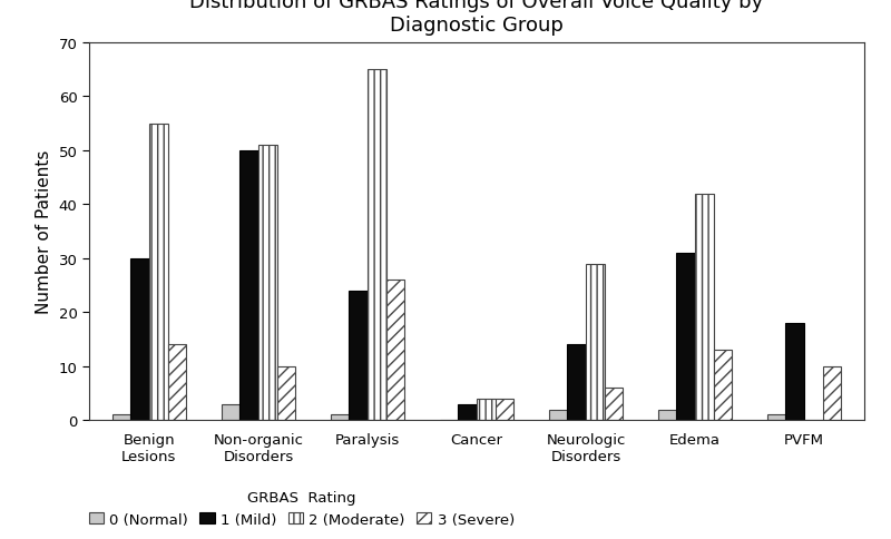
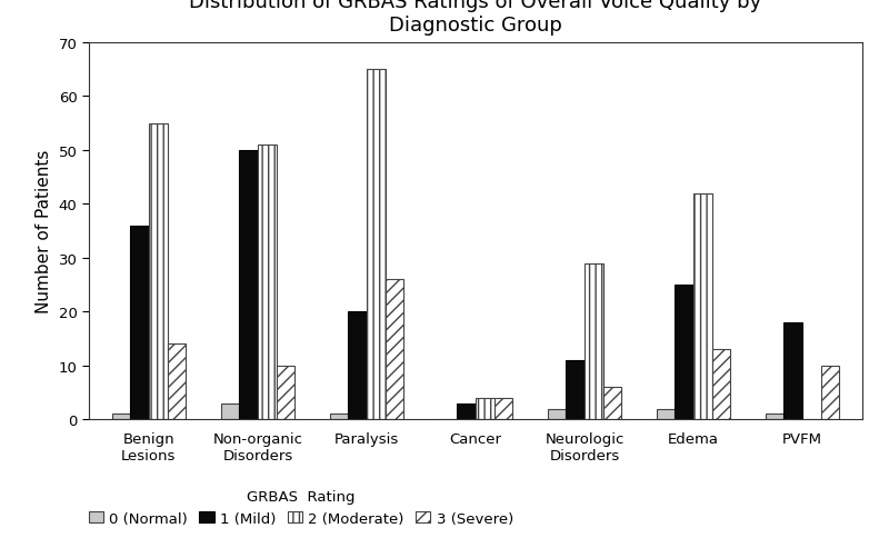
1 (Mild)/Benign Lesions: 30 -> 36
1 (Mild)/Paralysis: 24 -> 20
1 (Mild)/Neurologic Disorders: 14 -> 11
1 (Mild)/Edema: 31 -> 25
